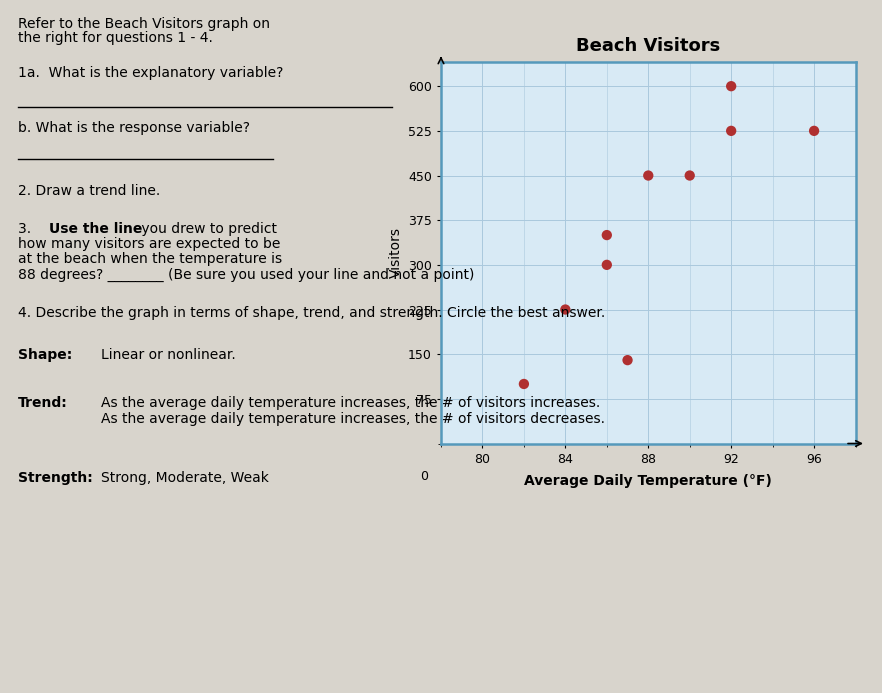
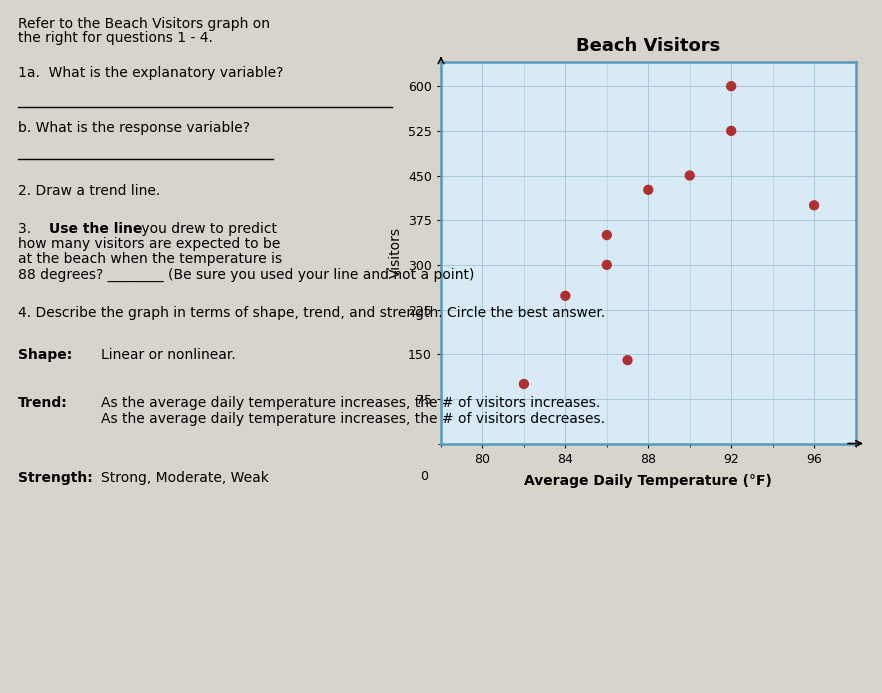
84: 225 -> 248
88: 450 -> 426
96: 525 -> 400
